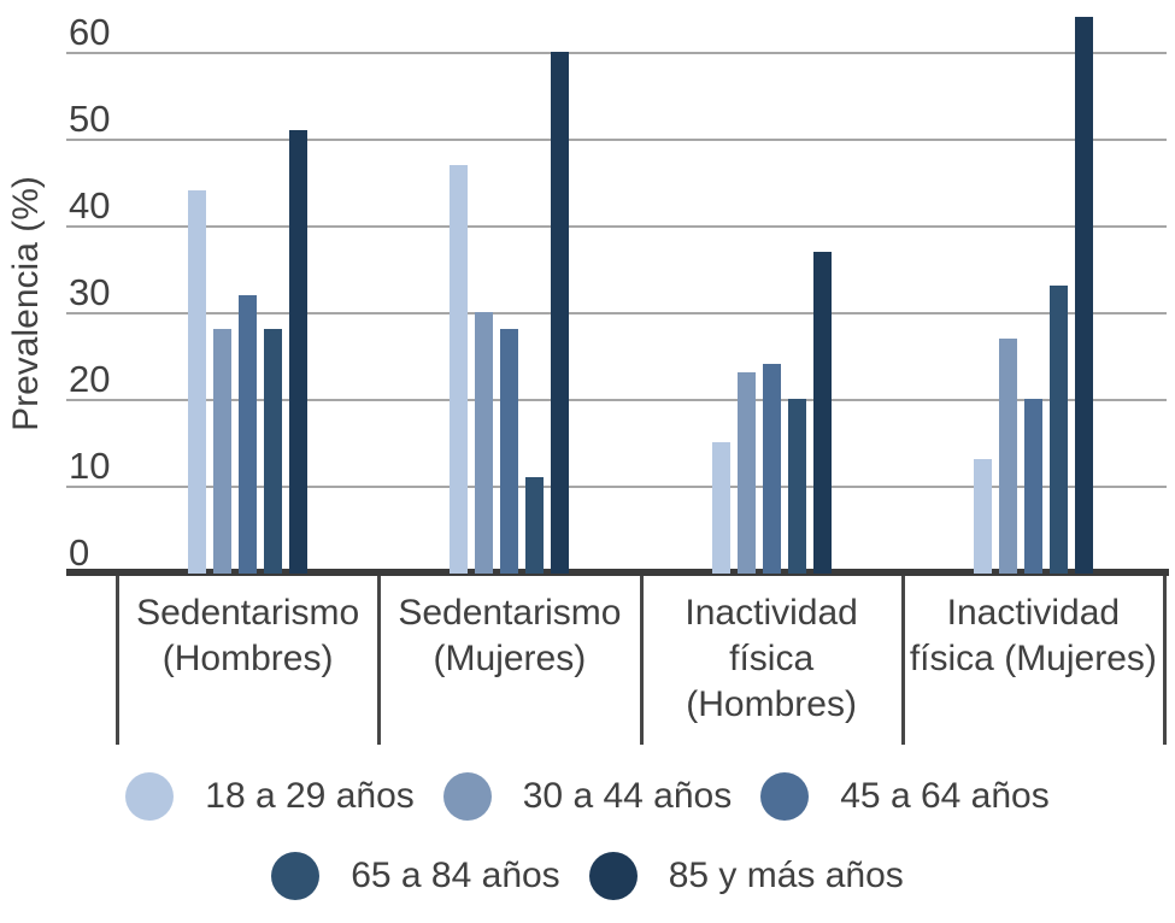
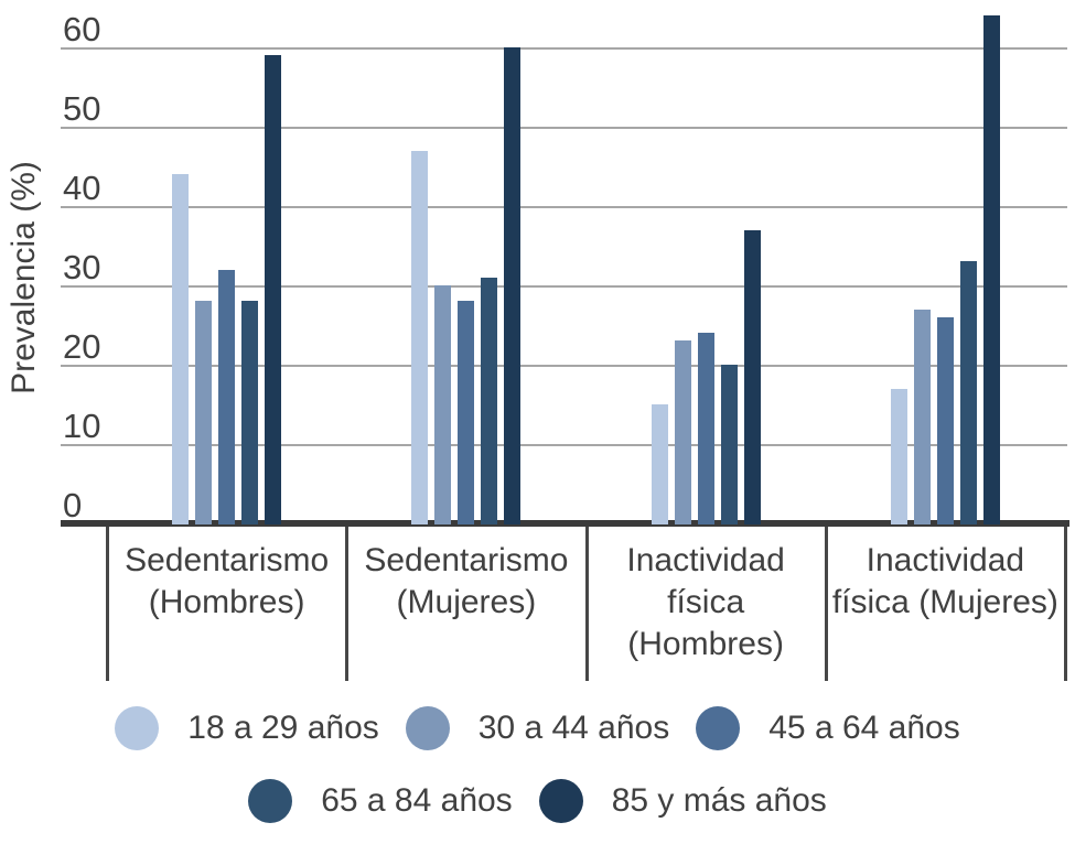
85 y más años/Sedentarismo (Hombres): 51 -> 59
65 a 84 años/Sedentarismo (Mujeres): 11 -> 31
18 a 29 años/Inactividad física (Mujeres): 13 -> 17
45 a 64 años/Inactividad física (Mujeres): 20 -> 26
